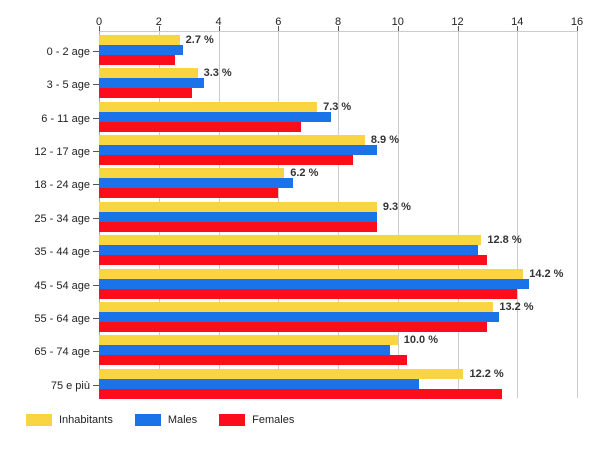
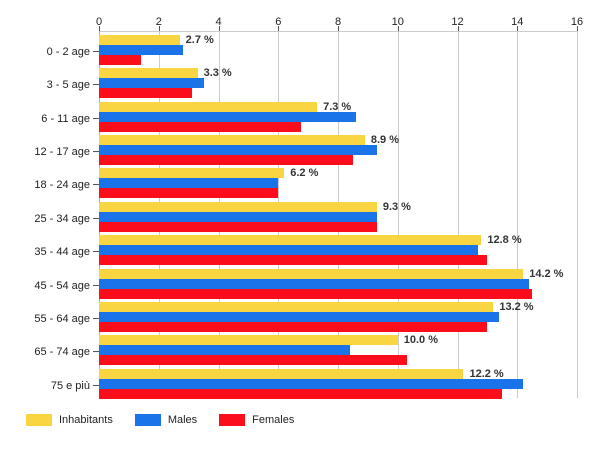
Females/0 - 2 age: 2.5 -> 1.4
Males/6 - 11 age: 7.8 -> 8.6
Males/18 - 24 age: 6.5 -> 6.0
Females/45 - 54 age: 14.0 -> 14.5
Males/65 - 74 age: 9.8 -> 8.4
Males/75 e più: 10.7 -> 14.2
